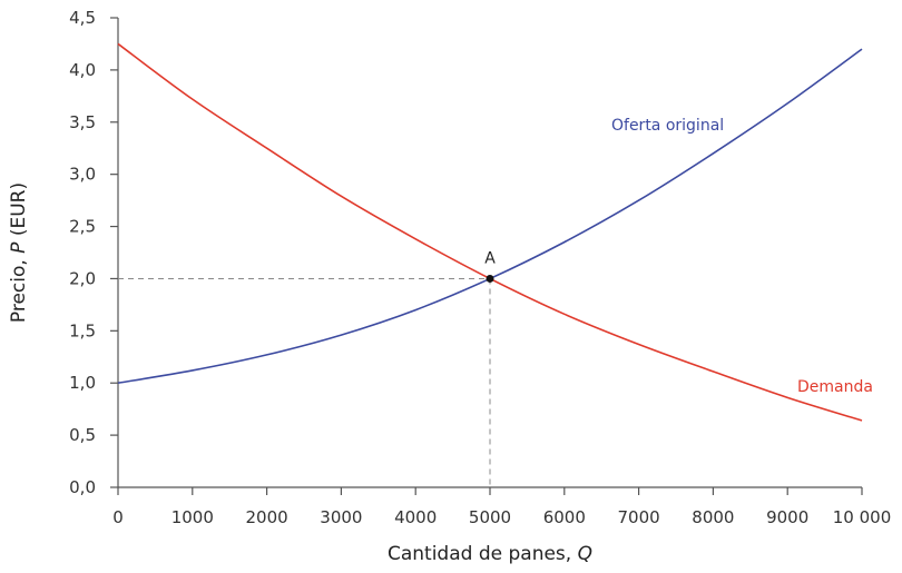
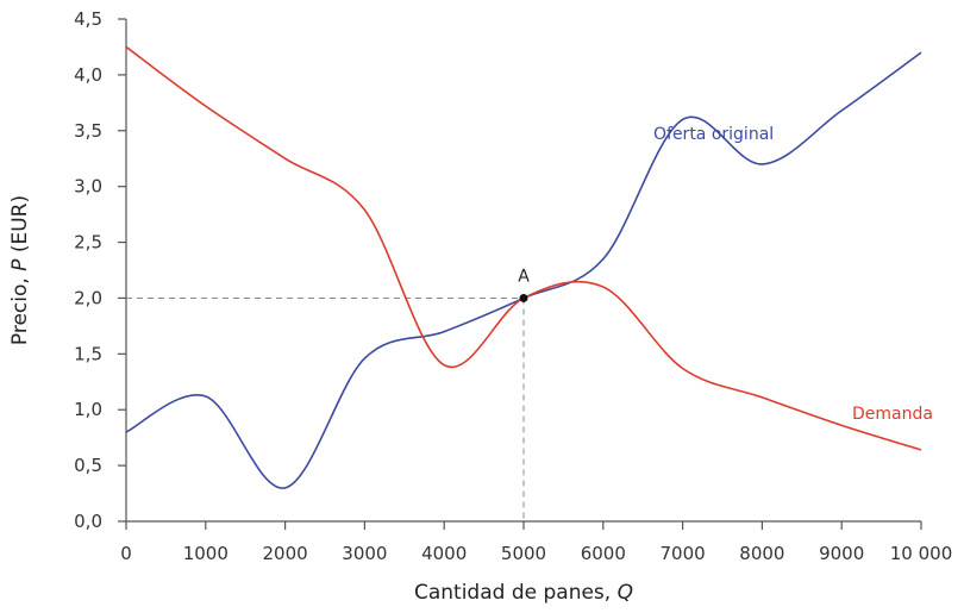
Oferta original/0: 1,0 -> 0,8
Oferta original/2000: 1,3 -> 0,3
Demanda/4000: 2,4 -> 1,4
Demanda/6000: 1,7 -> 2,1
Oferta original/7000: 2,8 -> 3,6
